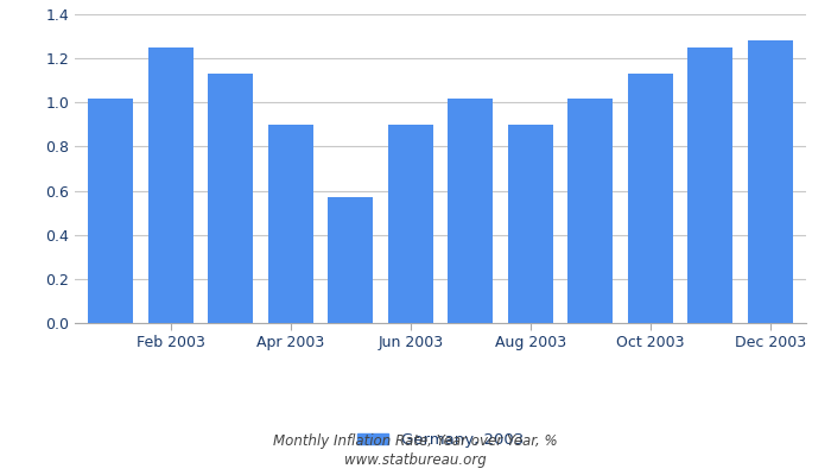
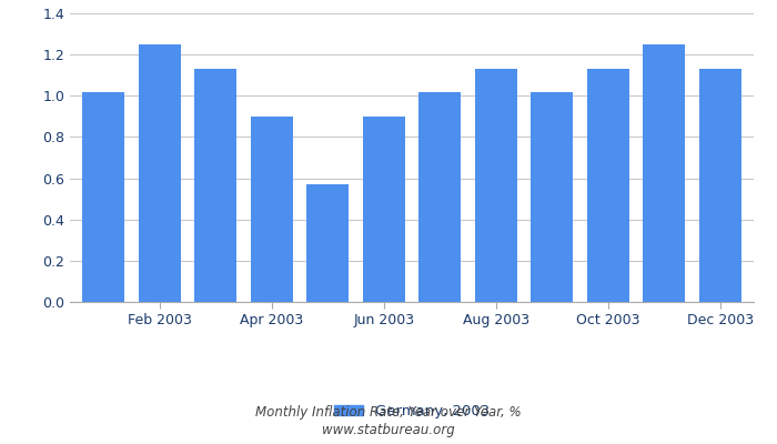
Aug 2003: 0.90 -> 1.13
Dec 2003: 1.28 -> 1.13
